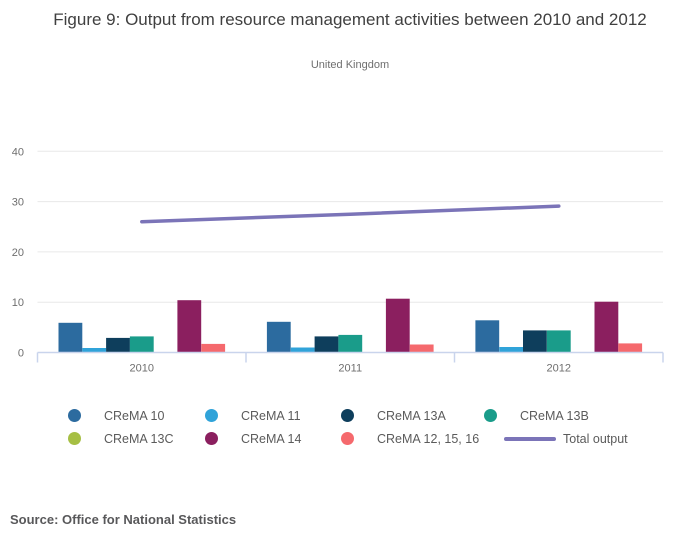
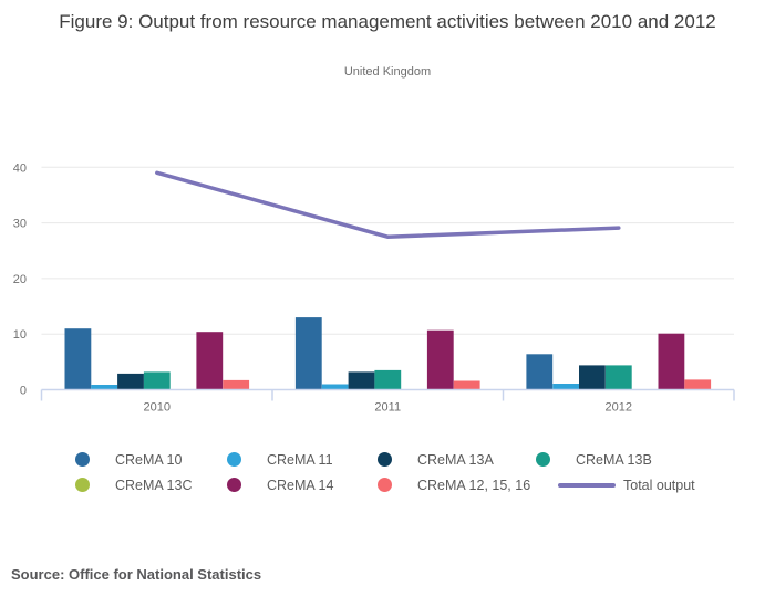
CReMA 10/2010: 6 -> 11
Total output/2010: 26 -> 39
CReMA 10/2011: 6 -> 13
